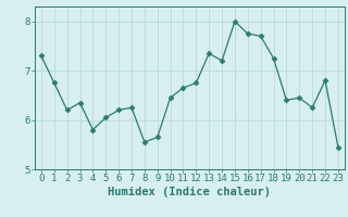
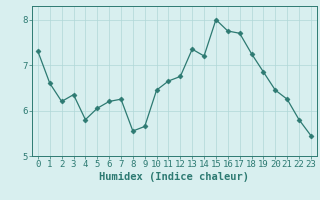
1: 6.75 -> 6.60
19: 6.40 -> 6.85
22: 6.80 -> 5.80
